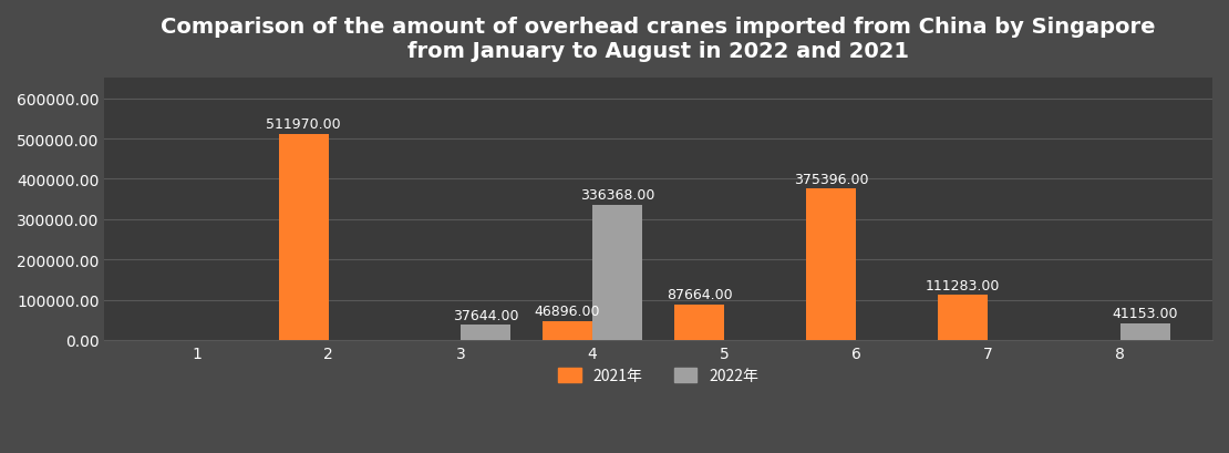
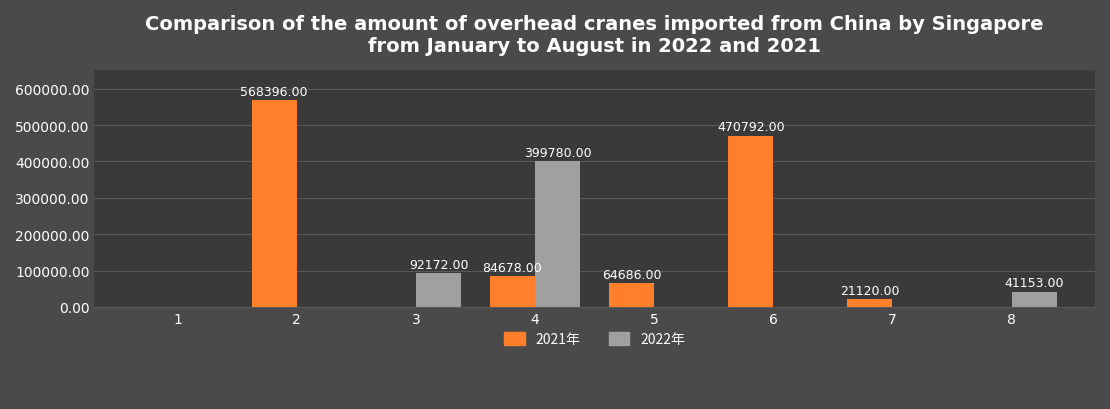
2021年/2: 511970.00 -> 568396.00
2022年/3: 37644.00 -> 92172.00
2021年/4: 46896.00 -> 84678.00
2022年/4: 336368.00 -> 399780.00
2021年/5: 87664.00 -> 64686.00
2021年/6: 375396.00 -> 470792.00
2021年/7: 111283.00 -> 21120.00
